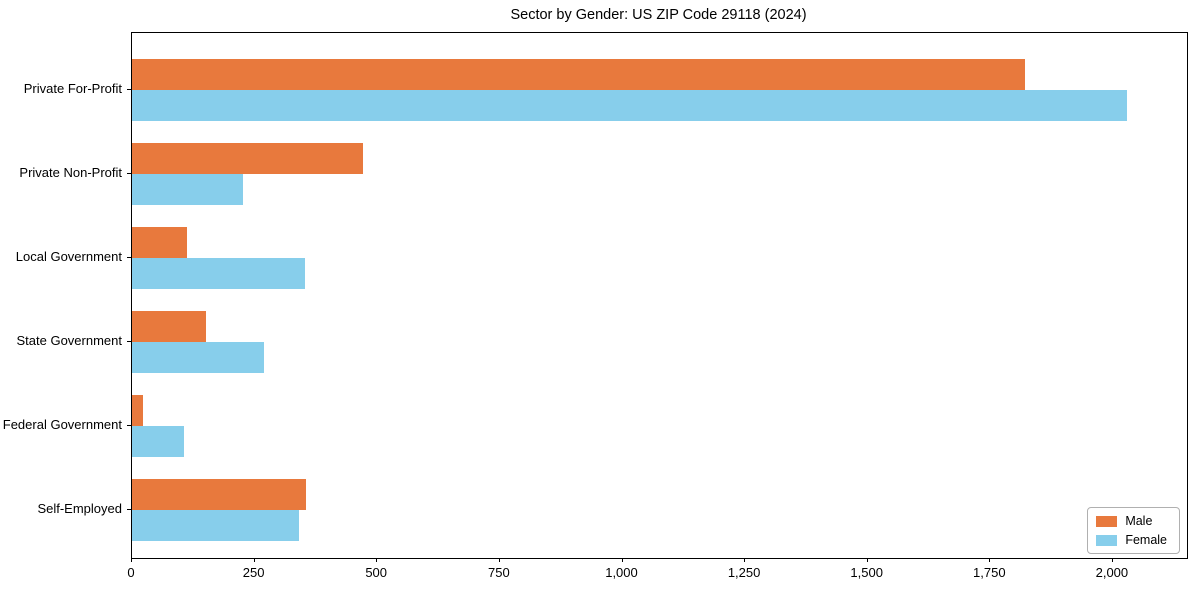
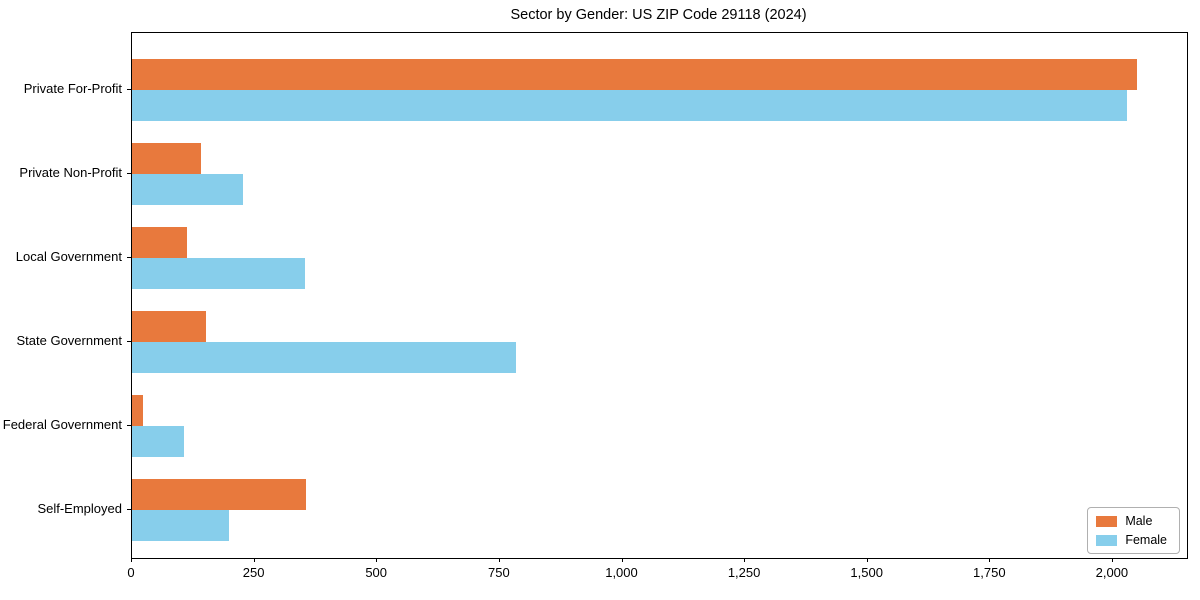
Male/Private For-Profit: 1820 -> 2050
Male/Private Non-Profit: 470 -> 140
Female/State Government: 270 -> 780
Female/Self-Employed: 340 -> 200
